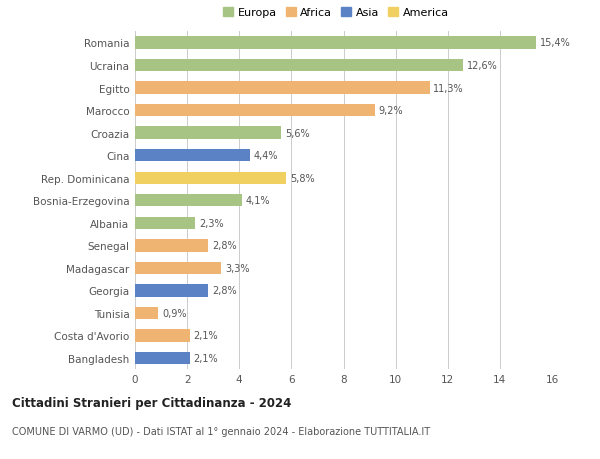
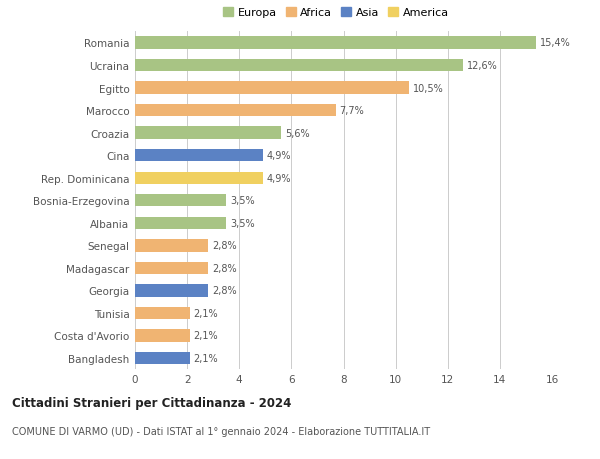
Egitto: 11,3% -> 10,5%
Marocco: 9,2% -> 7,7%
Cina: 4,4% -> 4,9%
Rep. Dominicana: 5,8% -> 4,9%
Bosnia-Erzegovina: 4,1% -> 3,5%
Albania: 2,3% -> 3,5%
Madagascar: 3,3% -> 2,8%
Tunisia: 0,9% -> 2,1%
